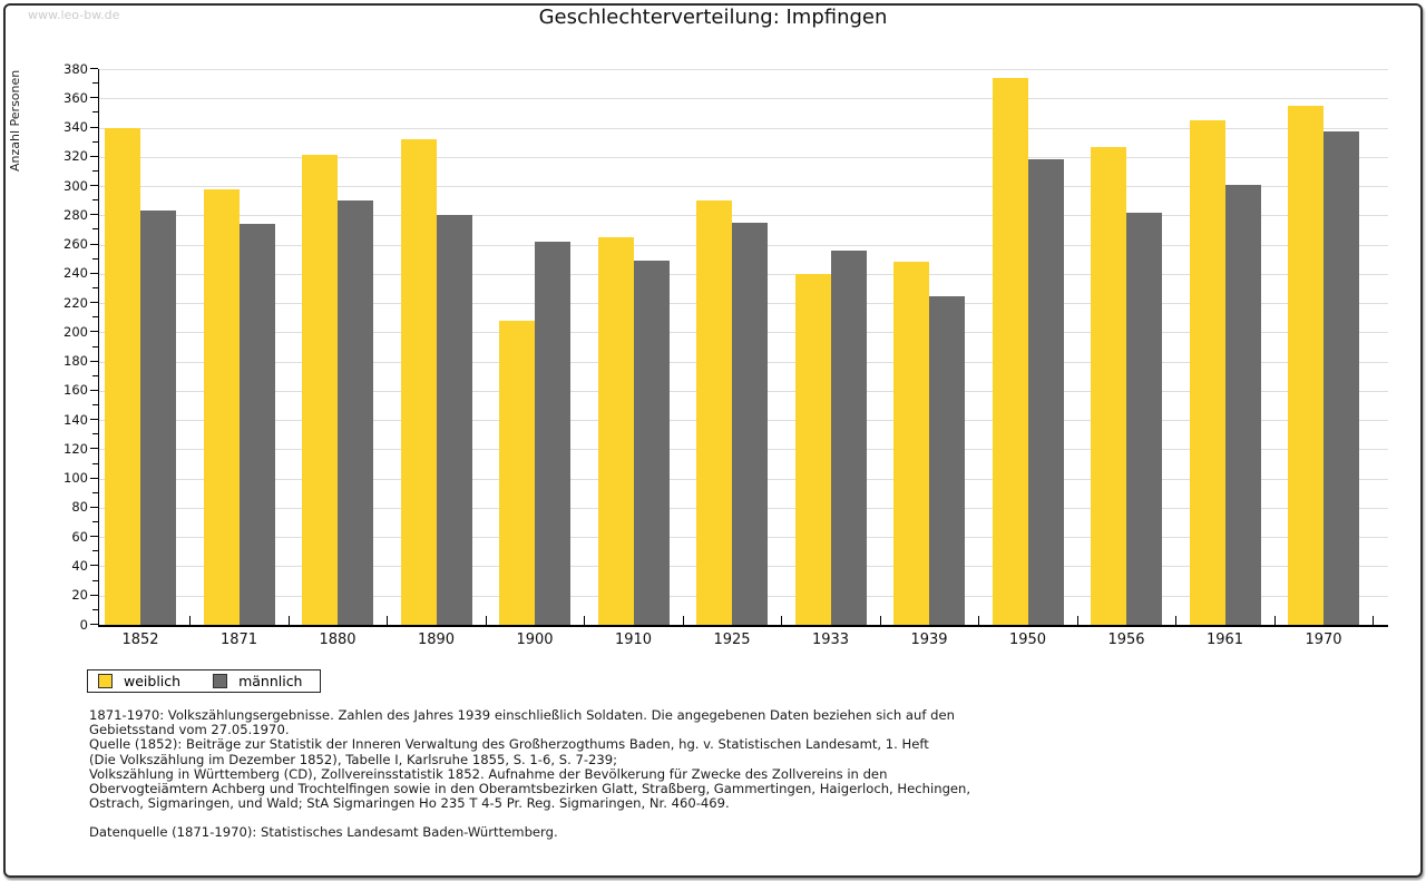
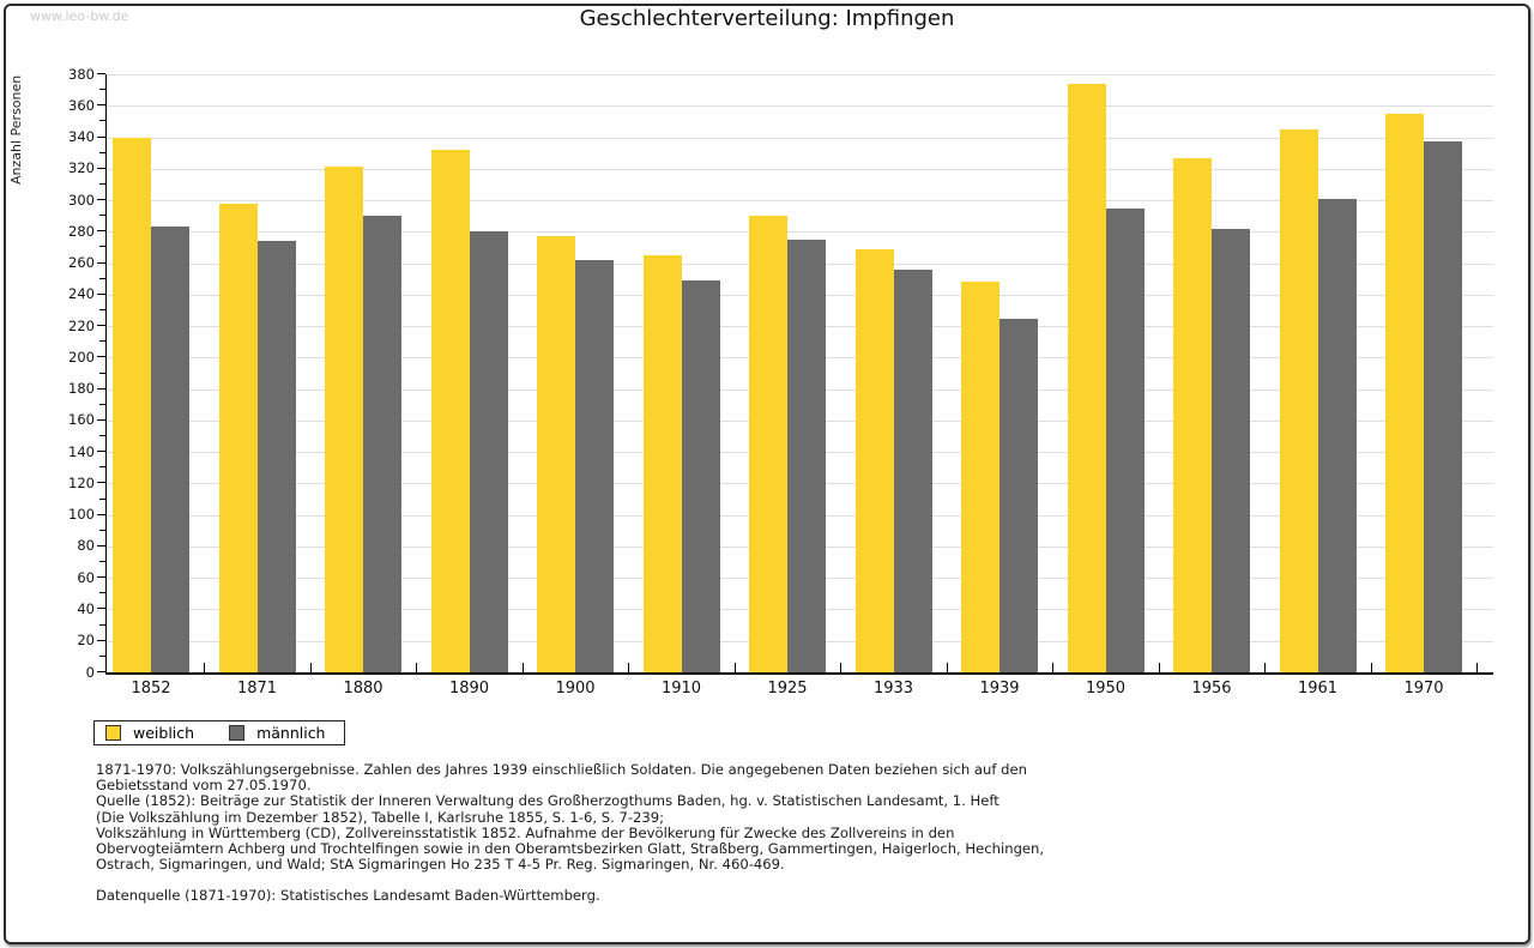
weiblich/1900: 208 -> 277
weiblich/1933: 240 -> 269
männlich/1950: 318 -> 295
